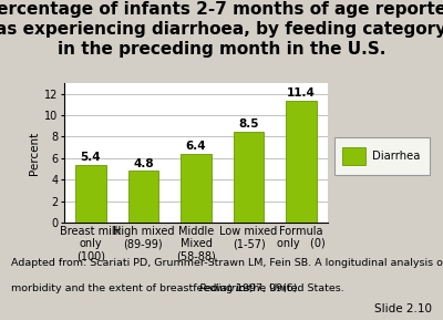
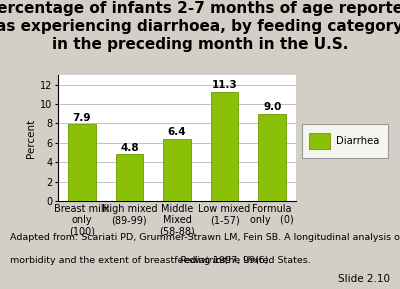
Breast milk only (100): 5.4 -> 7.9
Low mixed (1-57): 8.5 -> 11.3
Formula only (0): 11.4 -> 9.0
